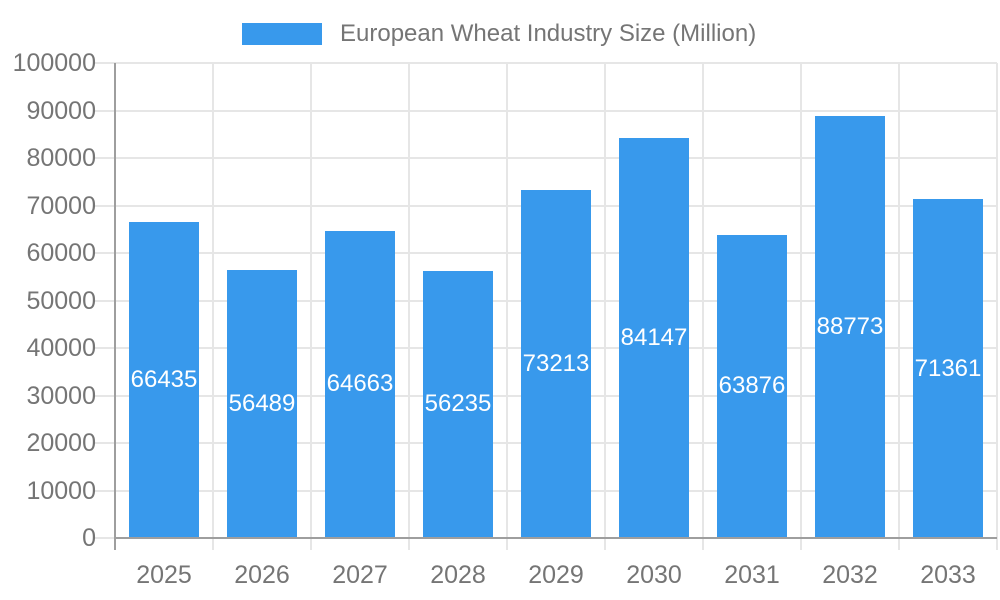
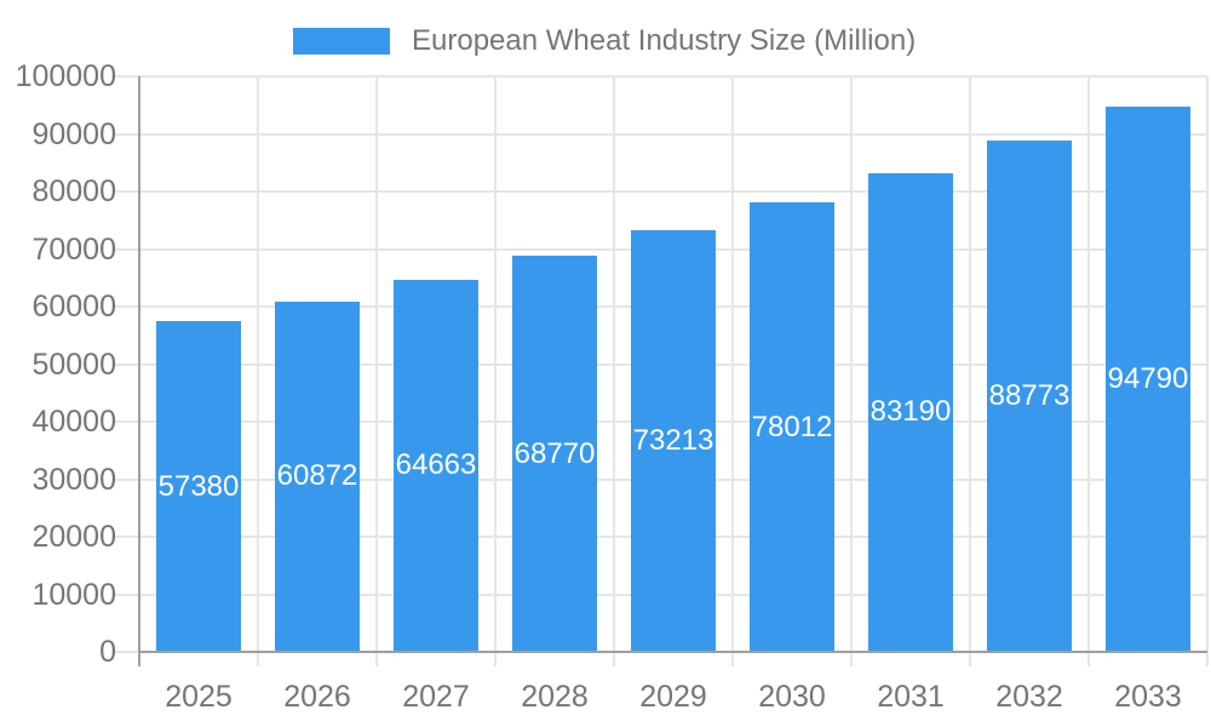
2025: 66435 -> 57380
2026: 56489 -> 60872
2028: 56235 -> 68770
2030: 84147 -> 78012
2031: 63876 -> 83190
2033: 71361 -> 94790
